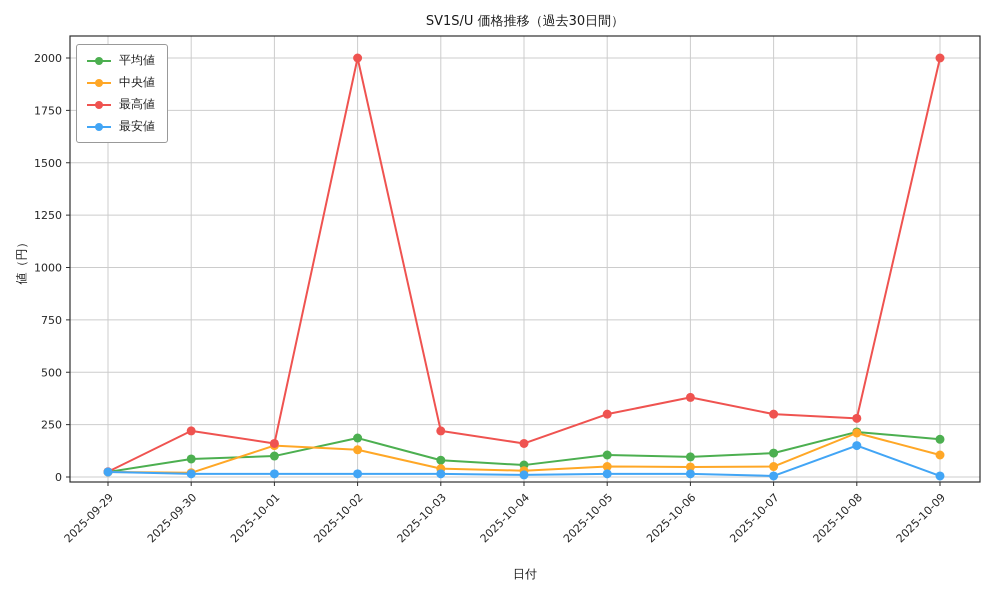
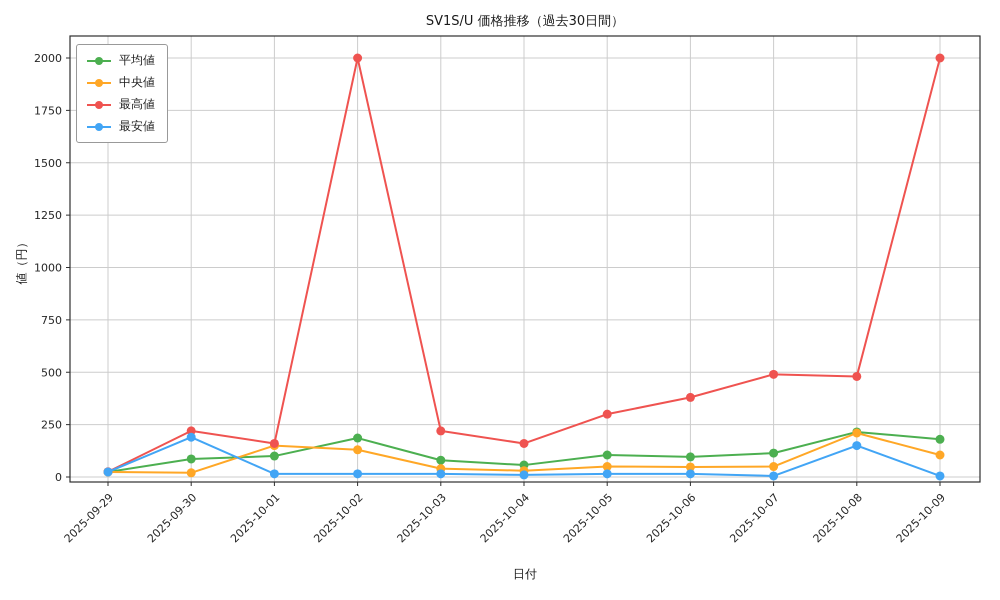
最安値/2025-09-30: 20 -> 190
最高値/2025-10-07: 300 -> 490
最高値/2025-10-08: 280 -> 480
